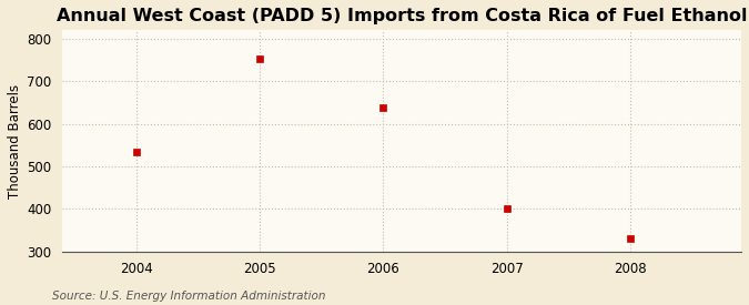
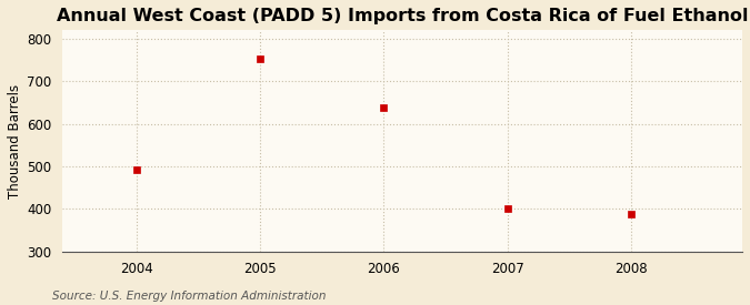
2004: 535 -> 492
2008: 330 -> 388
